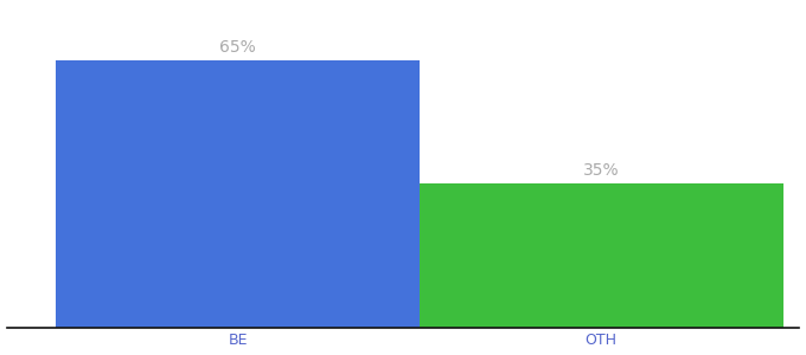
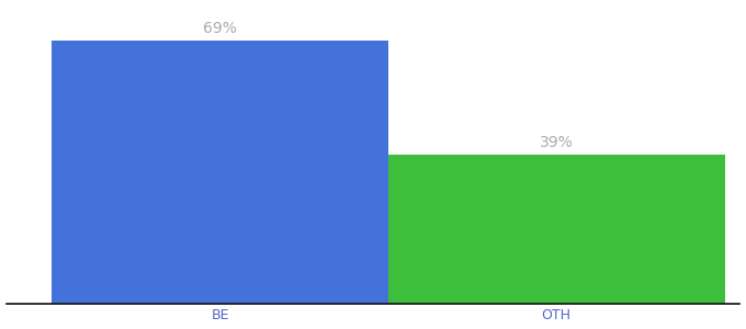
BE: 65% -> 69%
OTH: 35% -> 39%
